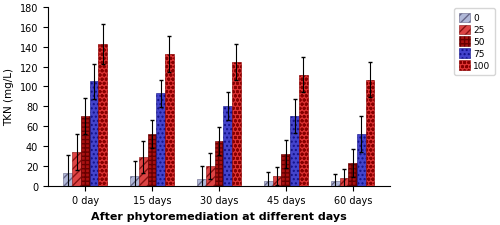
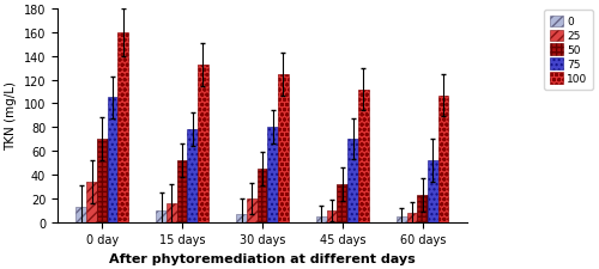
100/0 day: 143 -> 160
25/15 days: 29 -> 16
75/15 days: 93 -> 78
